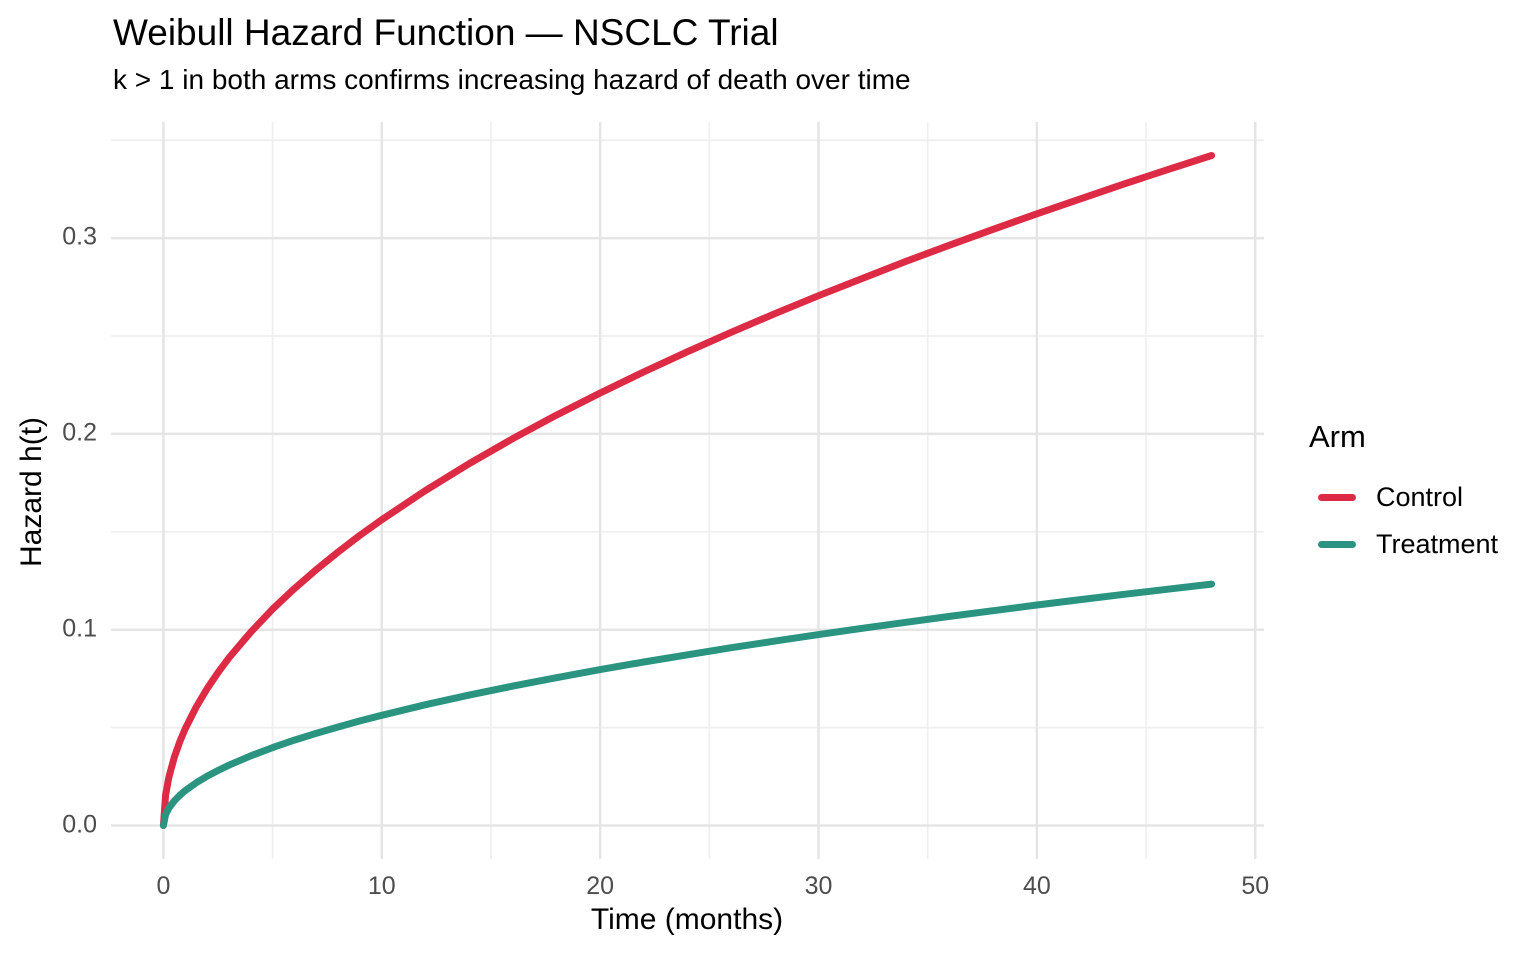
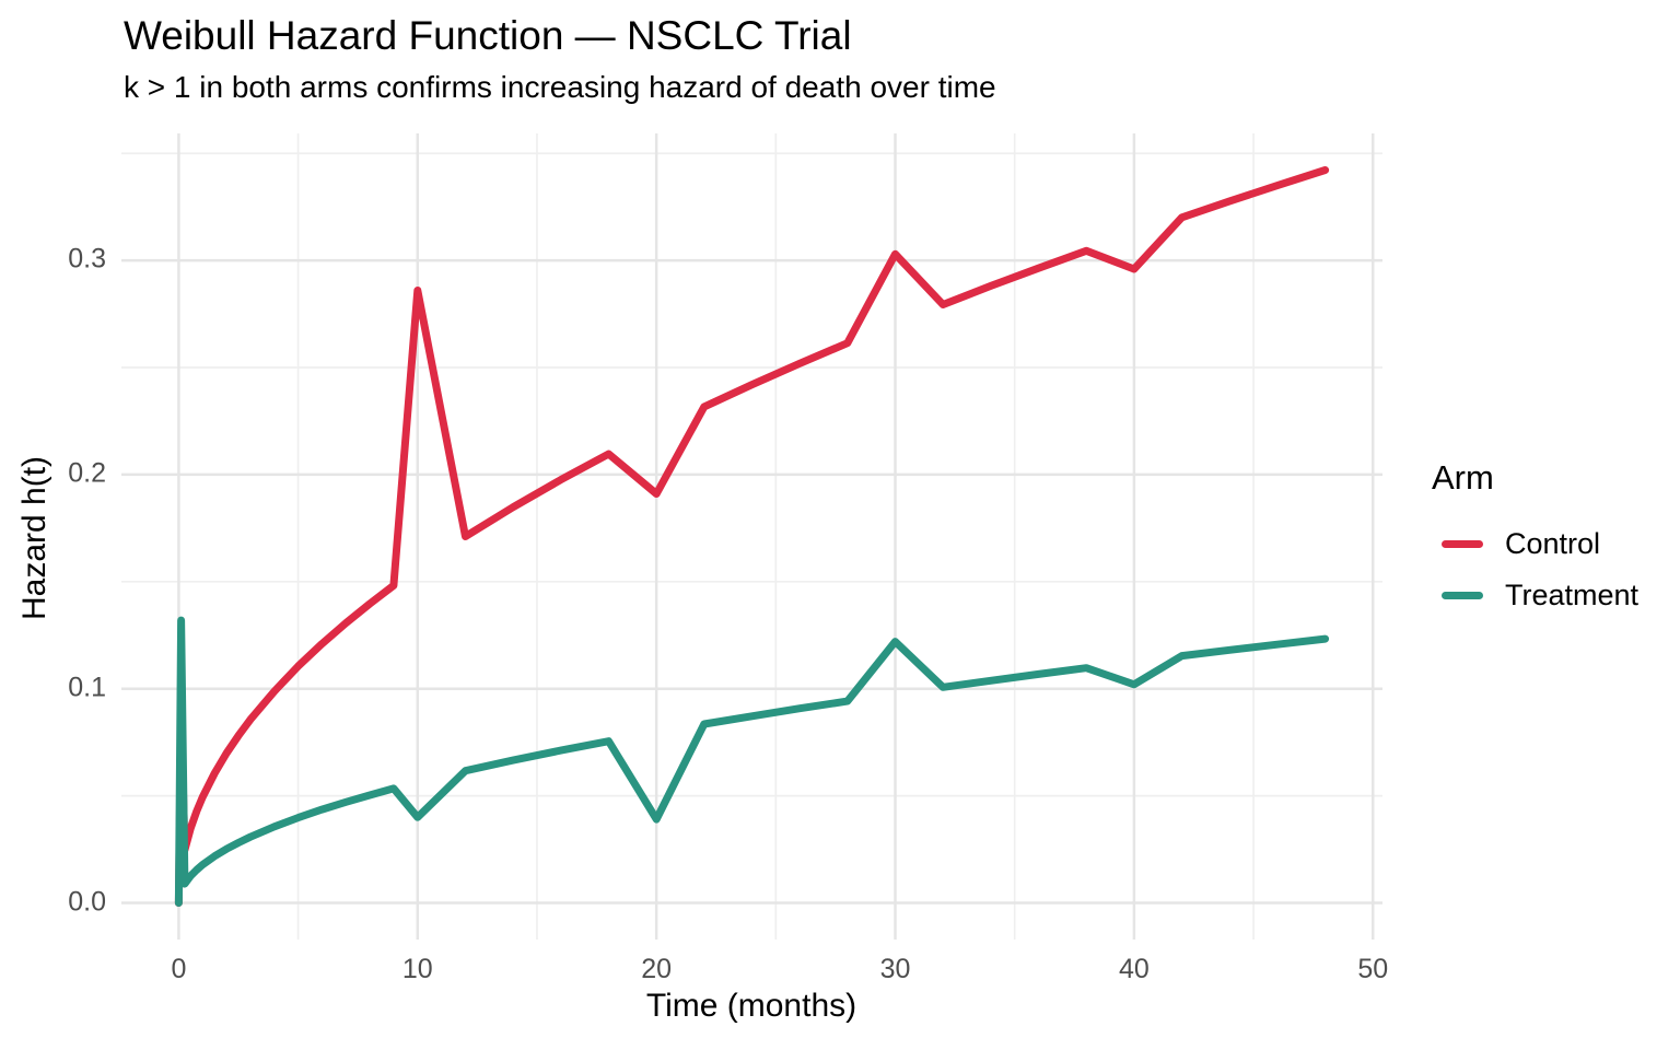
Control/0.1: 0.016 -> 0.087
Treatment/0.1: 0.006 -> 0.132
Control/10: 0.156 -> 0.286
Treatment/10: 0.056 -> 0.040
Control/20: 0.221 -> 0.191
Treatment/20: 0.080 -> 0.039
Control/30: 0.271 -> 0.303
Treatment/30: 0.098 -> 0.122
Control/40: 0.312 -> 0.296
Treatment/40: 0.113 -> 0.102
